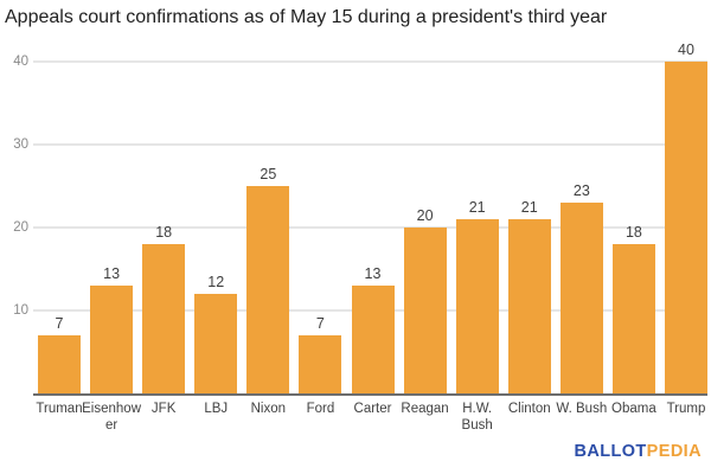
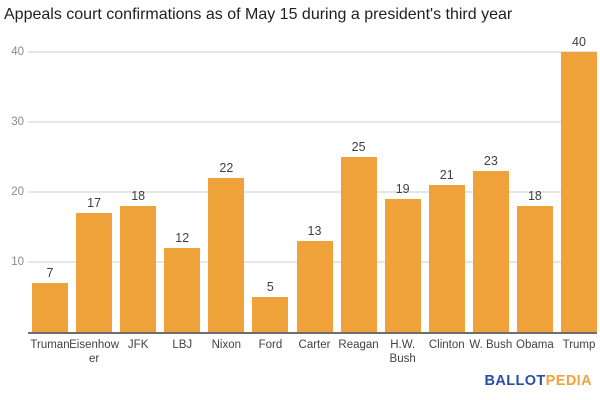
Eisenhower: 13 -> 17
Nixon: 25 -> 22
Ford: 7 -> 5
Reagan: 20 -> 25
H.W. Bush: 21 -> 19
